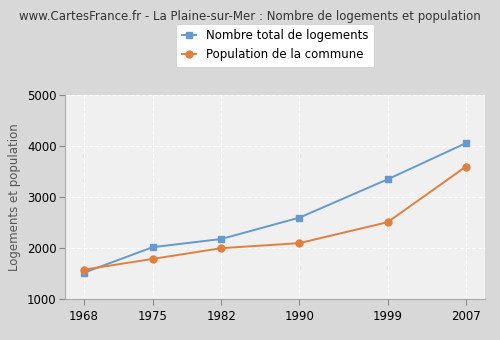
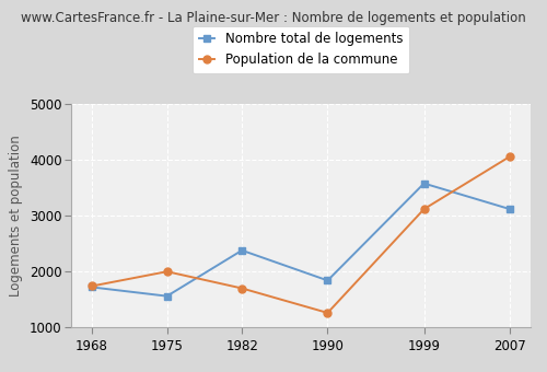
Nombre total de logements/1968: 1520 -> 1720
Population de la commune/1968: 1580 -> 1740
Nombre total de logements/1975: 2020 -> 1560
Population de la commune/1975: 1790 -> 2000
Nombre total de logements/1982: 2180 -> 2380
Population de la commune/1982: 2000 -> 1700
Nombre total de logements/1990: 2600 -> 1840
Population de la commune/1990: 2100 -> 1260
Nombre total de logements/1999: 3350 -> 3580
Population de la commune/1999: 2510 -> 3120
Nombre total de logements/2007: 4060 -> 3120
Population de la commune/2007: 3600 -> 4060
